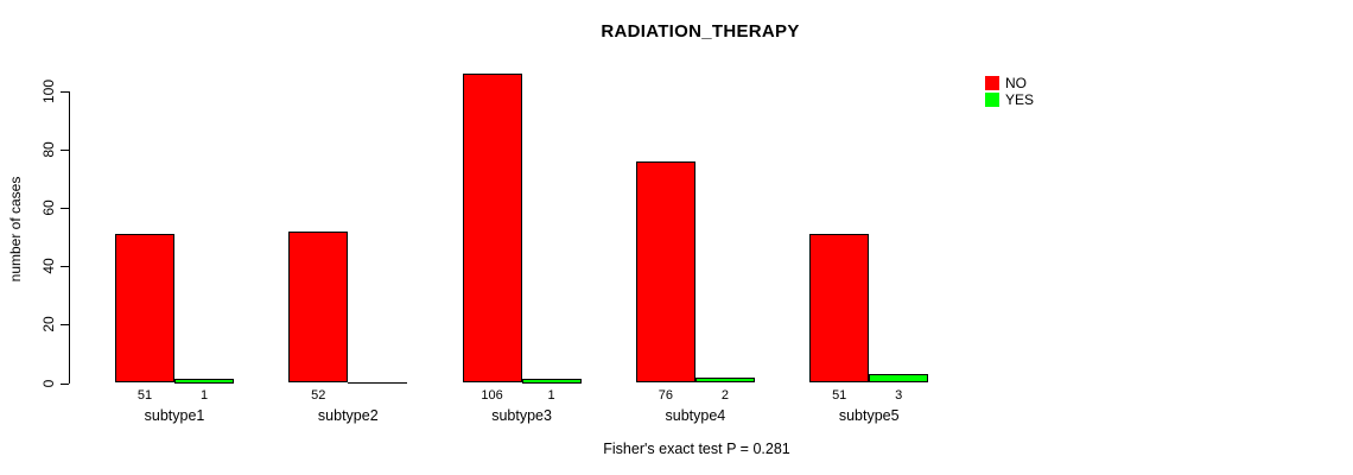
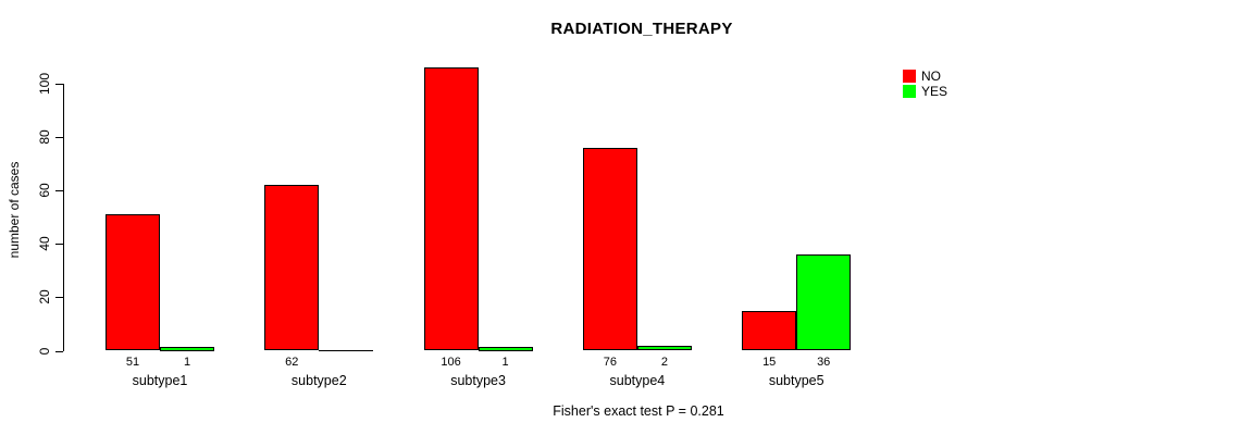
NO/subtype2: 52 -> 62
NO/subtype5: 51 -> 15
YES/subtype5: 3 -> 36
